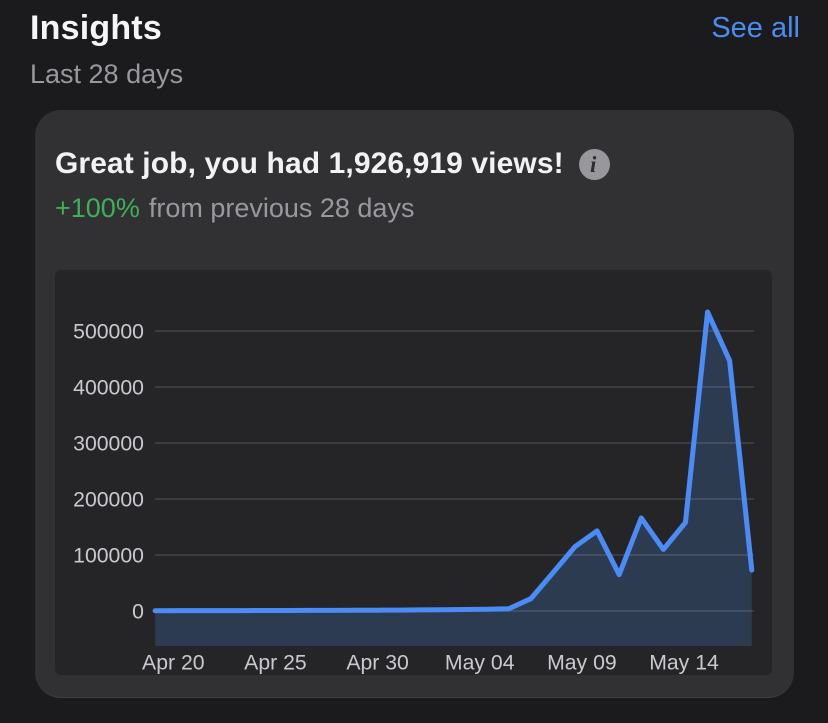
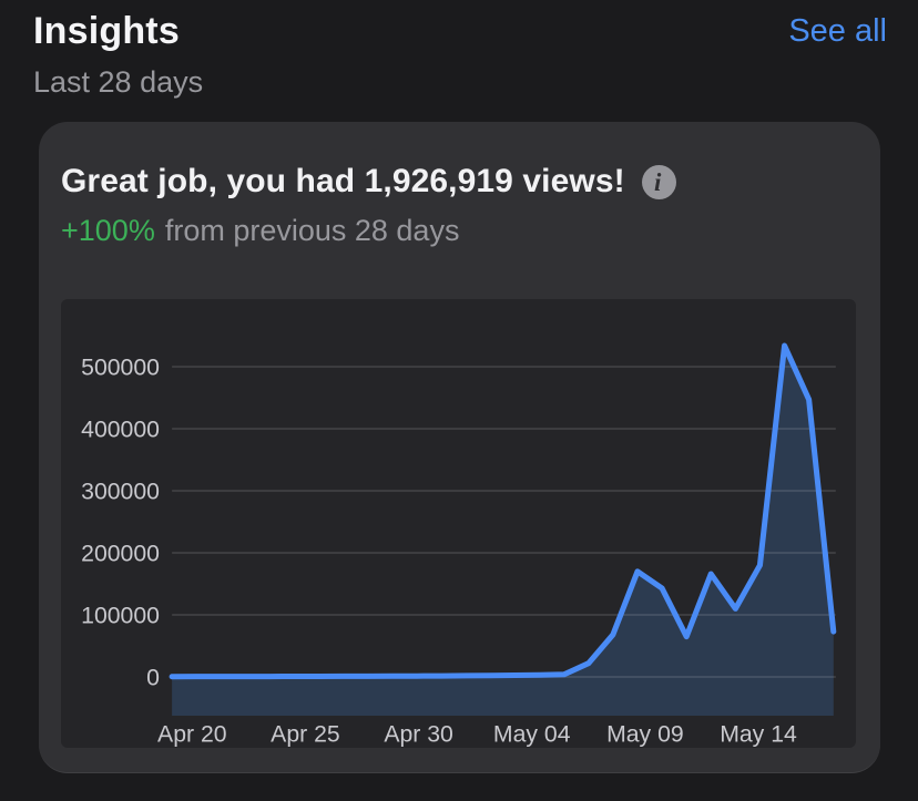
May 09: 120000 -> 170000
May 14: 160000 -> 180000
